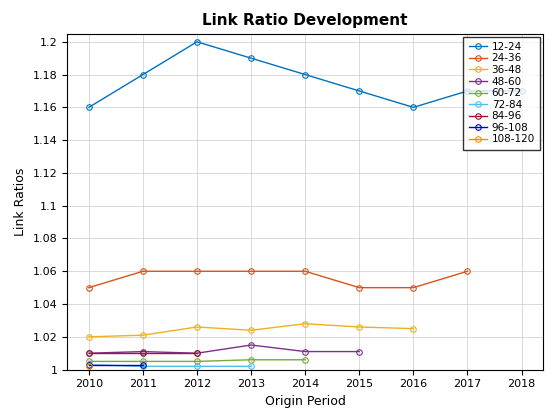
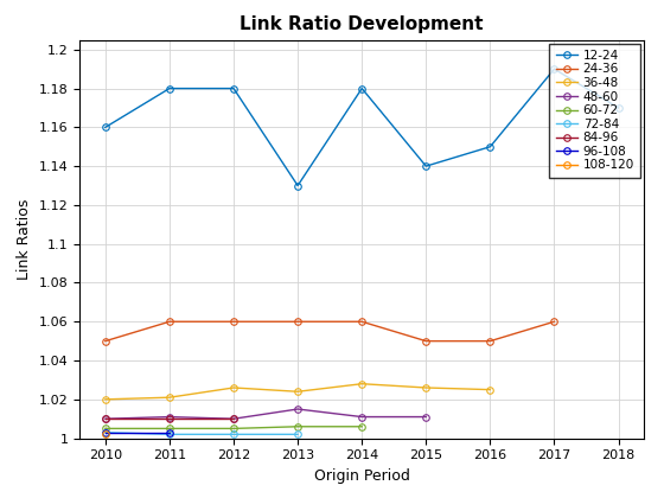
12-24/2012: 1.20 -> 1.18
12-24/2013: 1.19 -> 1.13
12-24/2015: 1.17 -> 1.14
12-24/2016: 1.16 -> 1.15
12-24/2017: 1.17 -> 1.19
